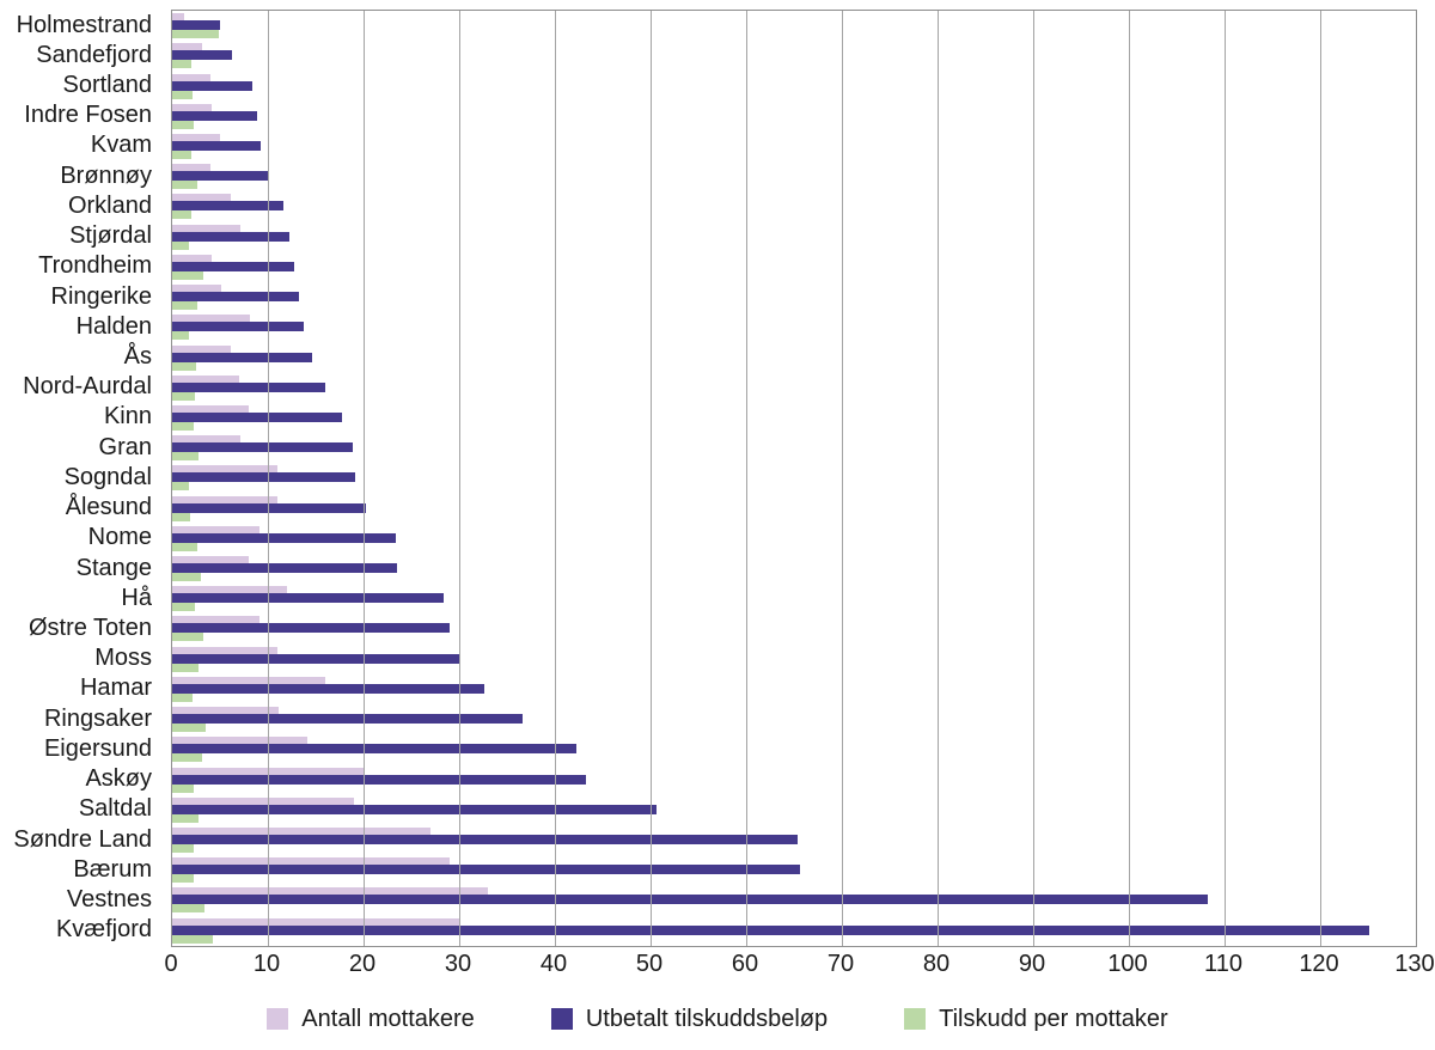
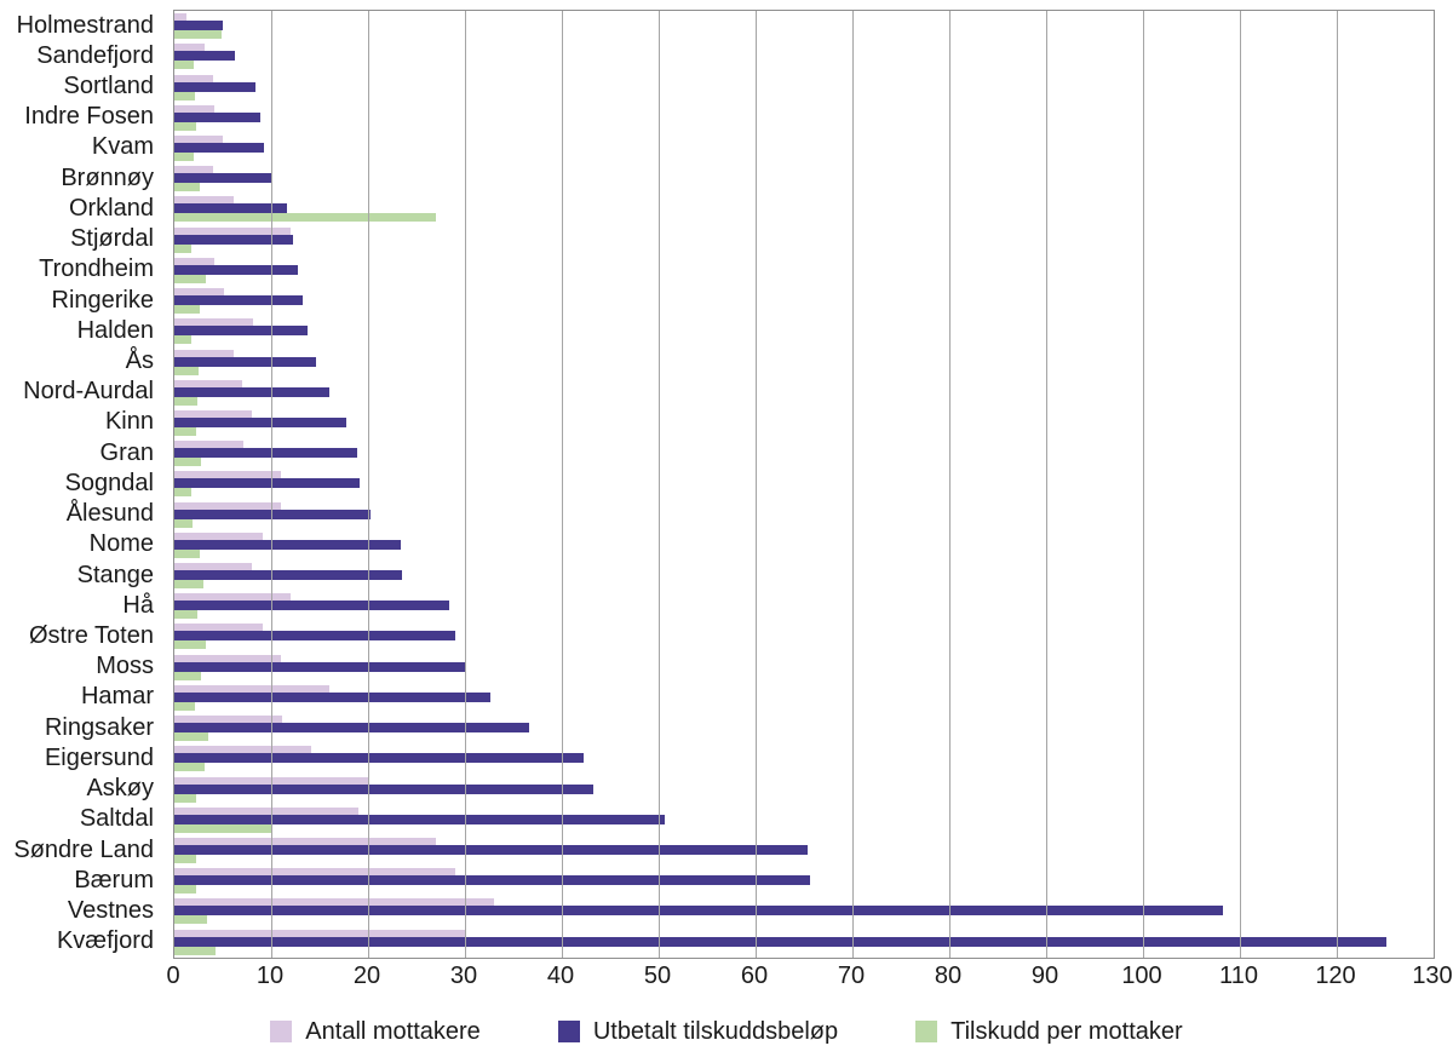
Tilskudd per mottaker/Orkland: 2 -> 27
Antall mottakere/Stjørdal: 7 -> 12
Tilskudd per mottaker/Saltdal: 3 -> 10
